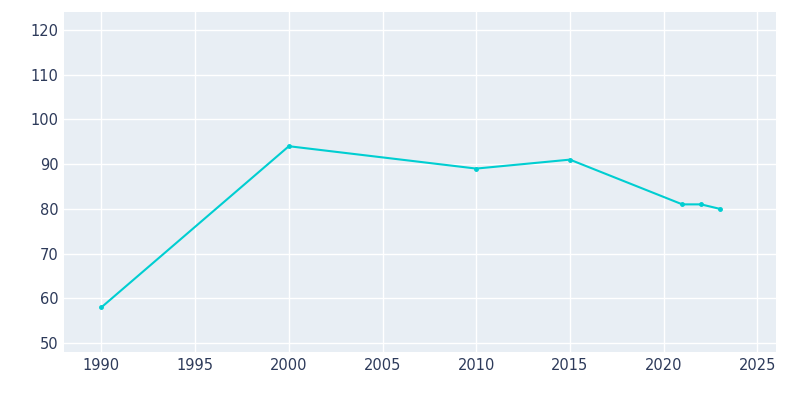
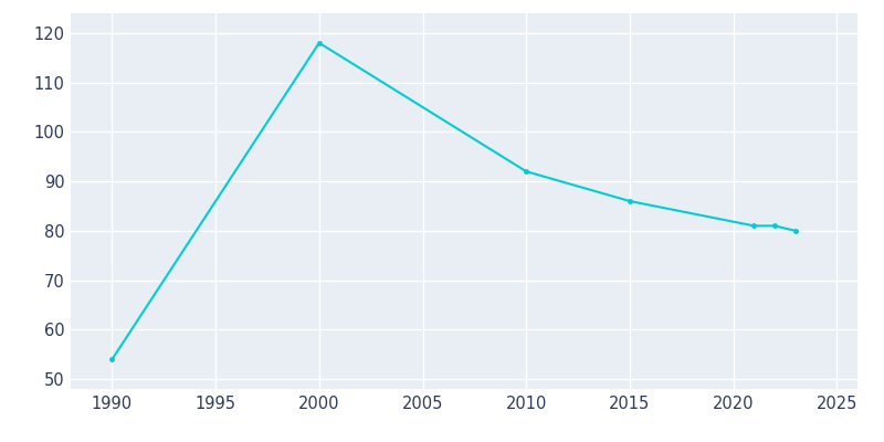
1990: 58 -> 54
2000: 94 -> 118
2010: 89 -> 92
2015: 91 -> 86
